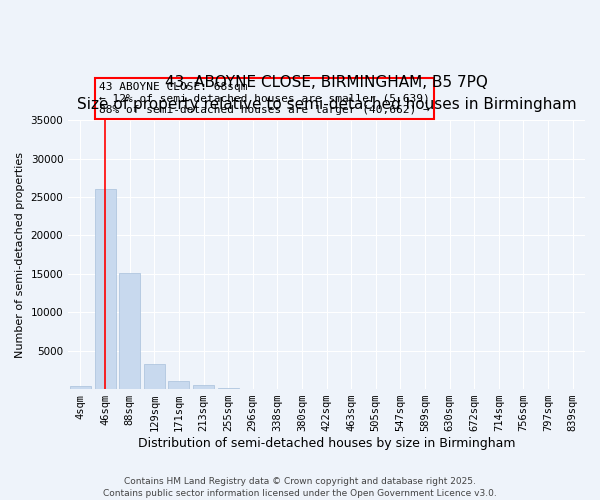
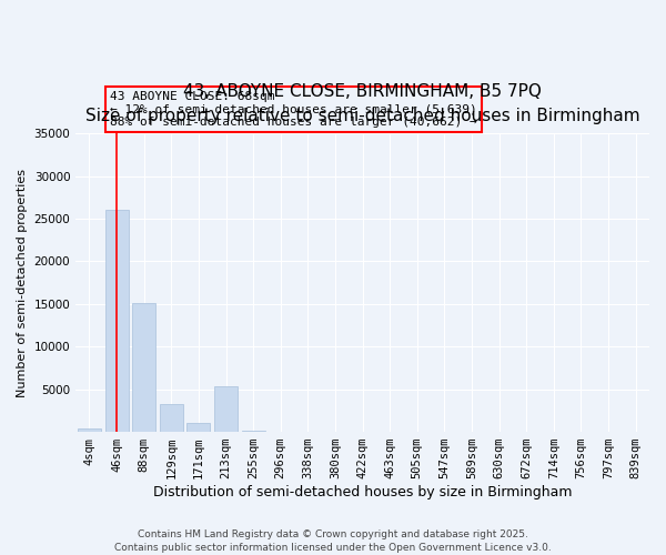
213sqm: 500 -> 5400
